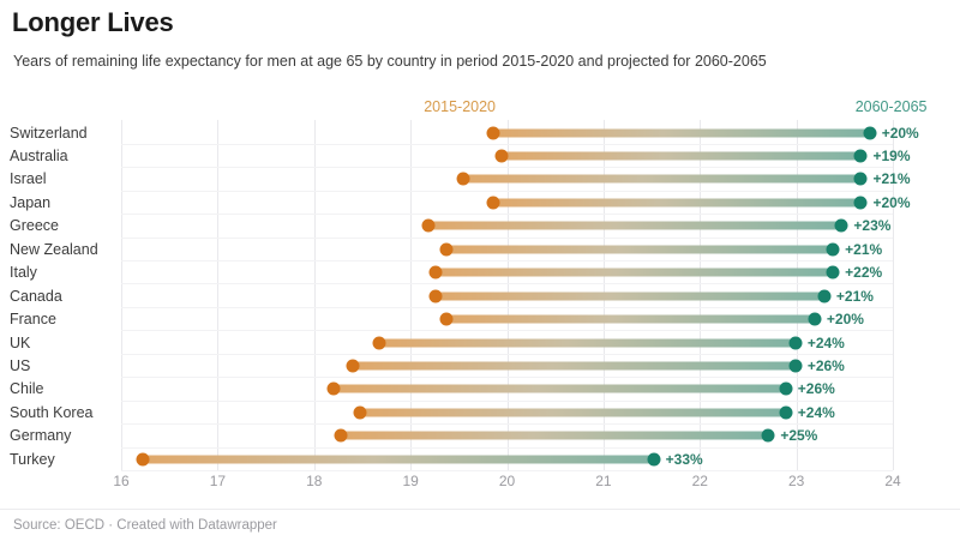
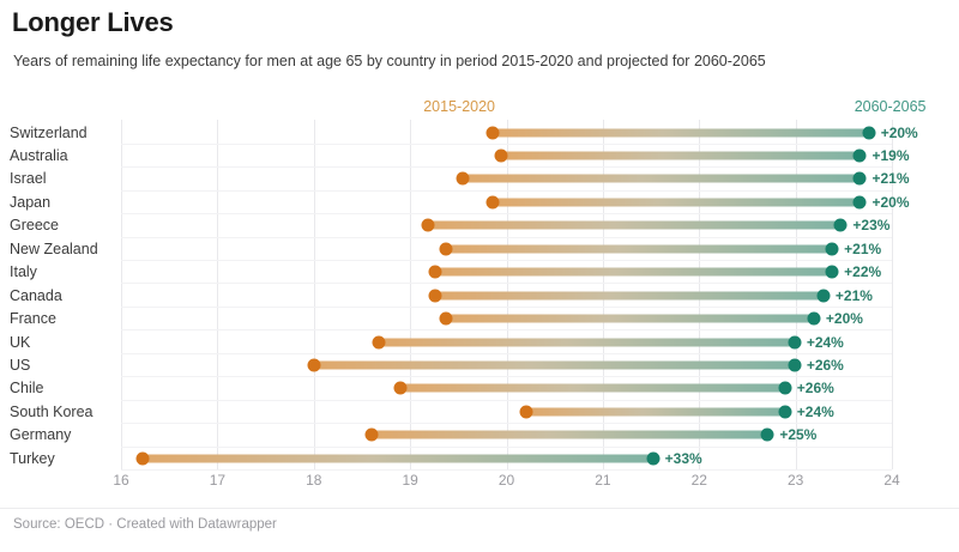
2015-2020/US: 18.4 -> 18.0
2015-2020/Chile: 18.2 -> 18.9
2015-2020/South Korea: 18.5 -> 20.2
2015-2020/Germany: 18.3 -> 18.6
